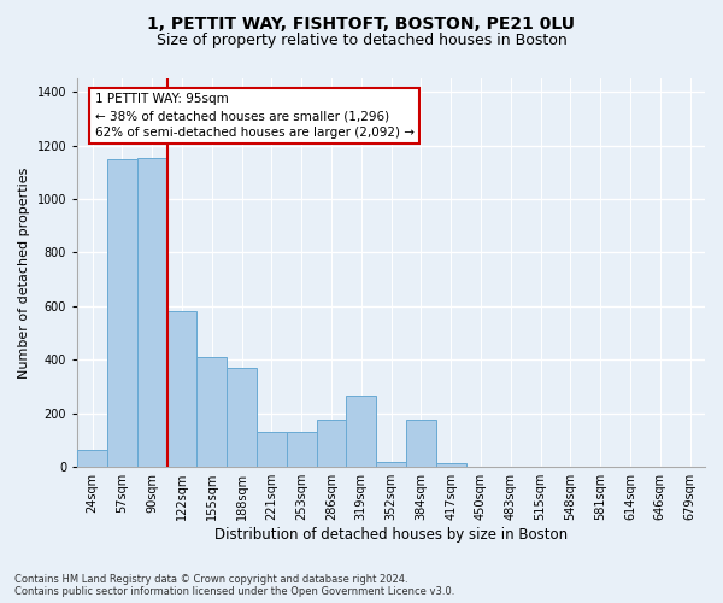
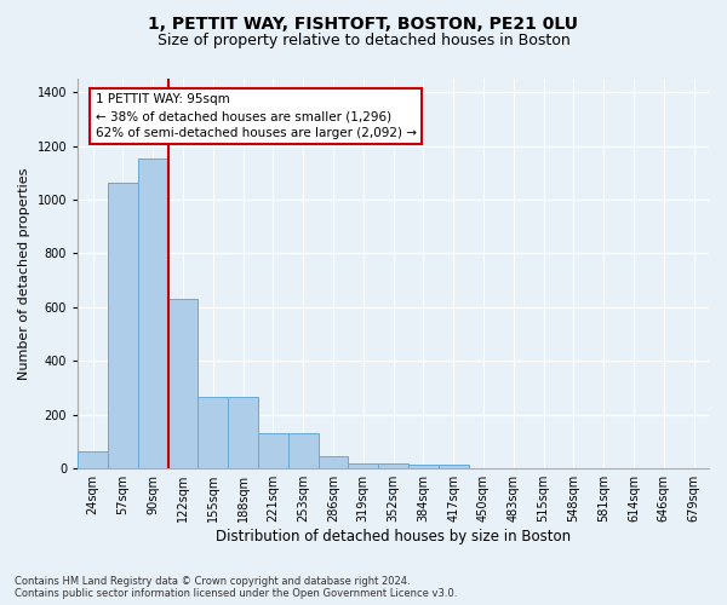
57sqm: 1150 -> 1065
122sqm: 580 -> 630
155sqm: 410 -> 265
188sqm: 370 -> 265
286sqm: 175 -> 48
319sqm: 265 -> 20
384sqm: 175 -> 15
